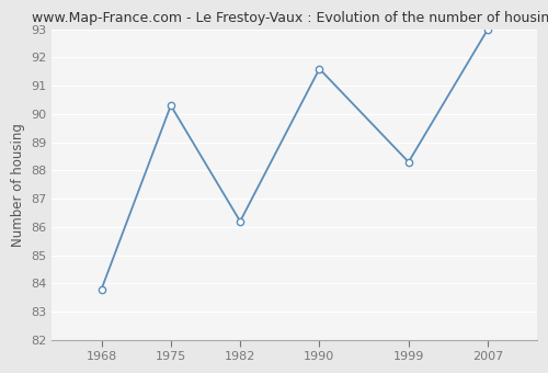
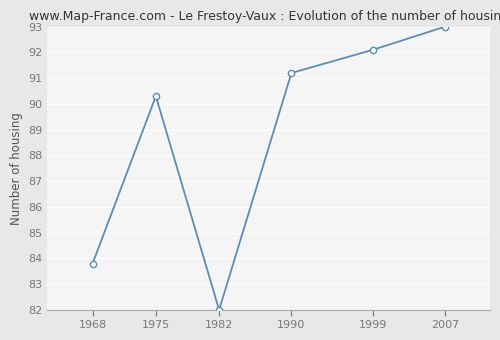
1982: 86.2 -> 82.0
1990: 91.6 -> 91.2
1999: 88.3 -> 92.1
